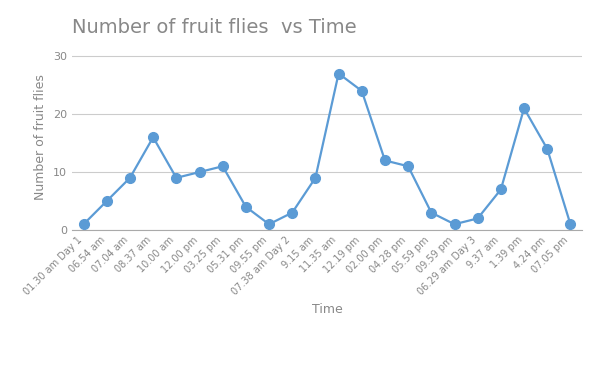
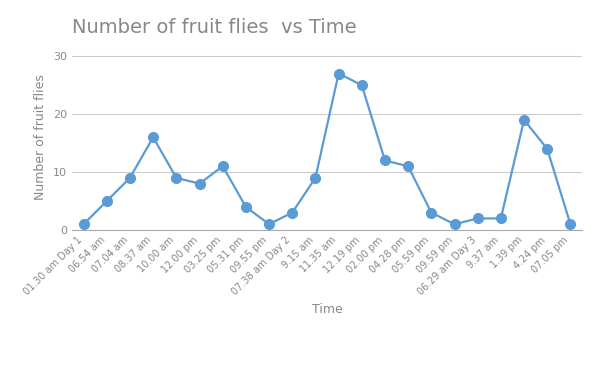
12.00 pm: 10 -> 8
12.19 pm: 24 -> 25
9.37 am: 7 -> 2
1.39 pm: 21 -> 19
